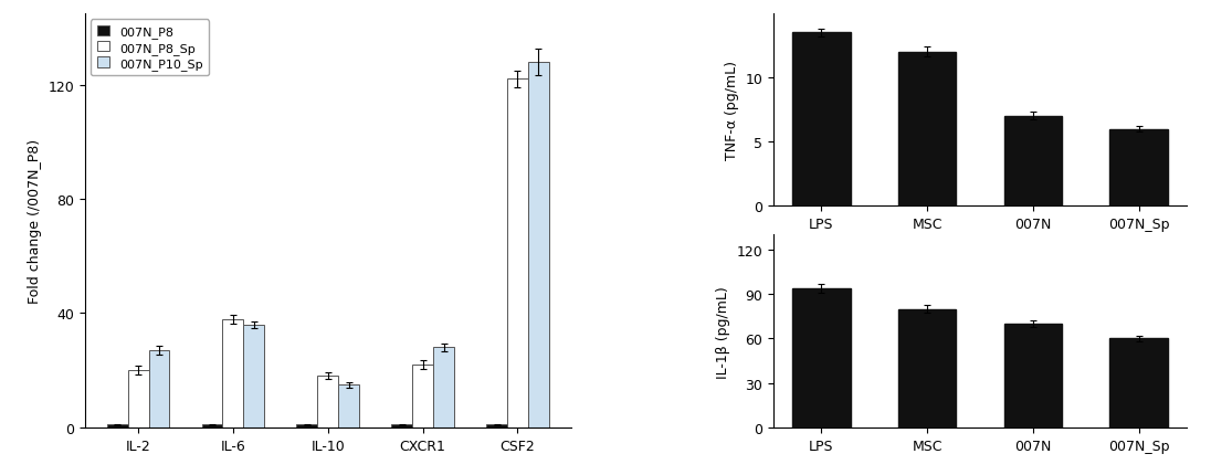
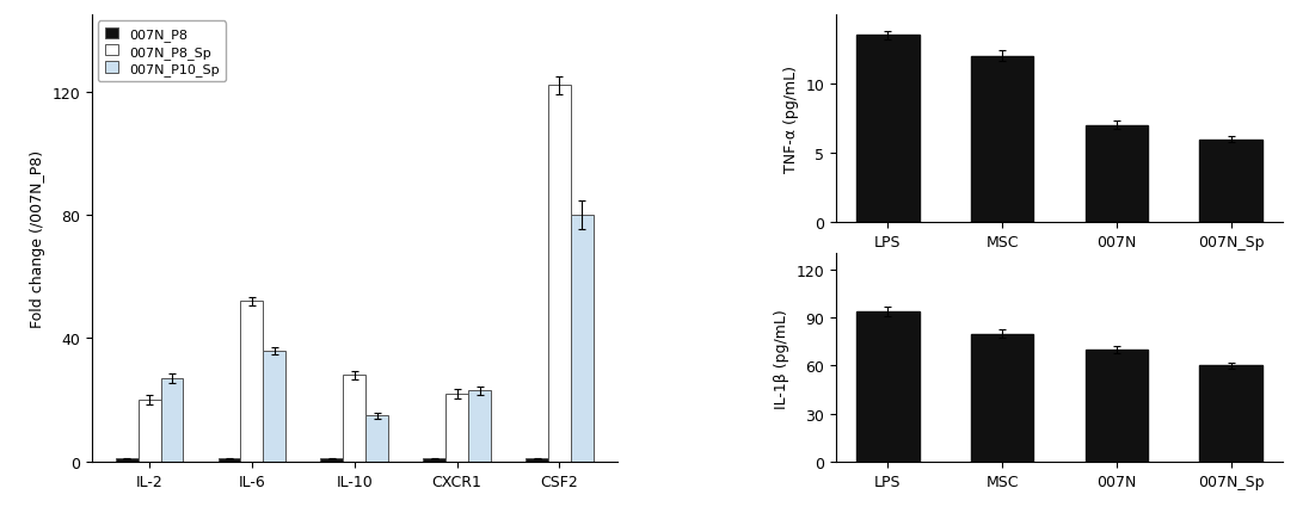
007N_P8_Sp/IL-6: 38 -> 52
007N_P8_Sp/IL-10: 18 -> 28
007N_P10_Sp/CXCR1: 28 -> 23
007N_P10_Sp/CSF2: 128 -> 80
